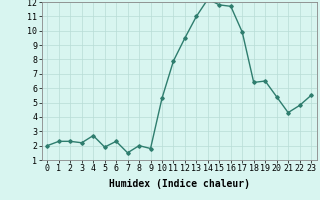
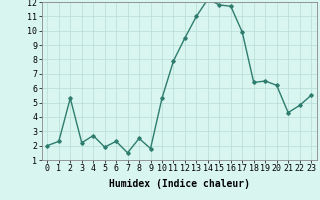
2: 2.3 -> 5.3
8: 2.0 -> 2.5
20: 5.4 -> 6.2
